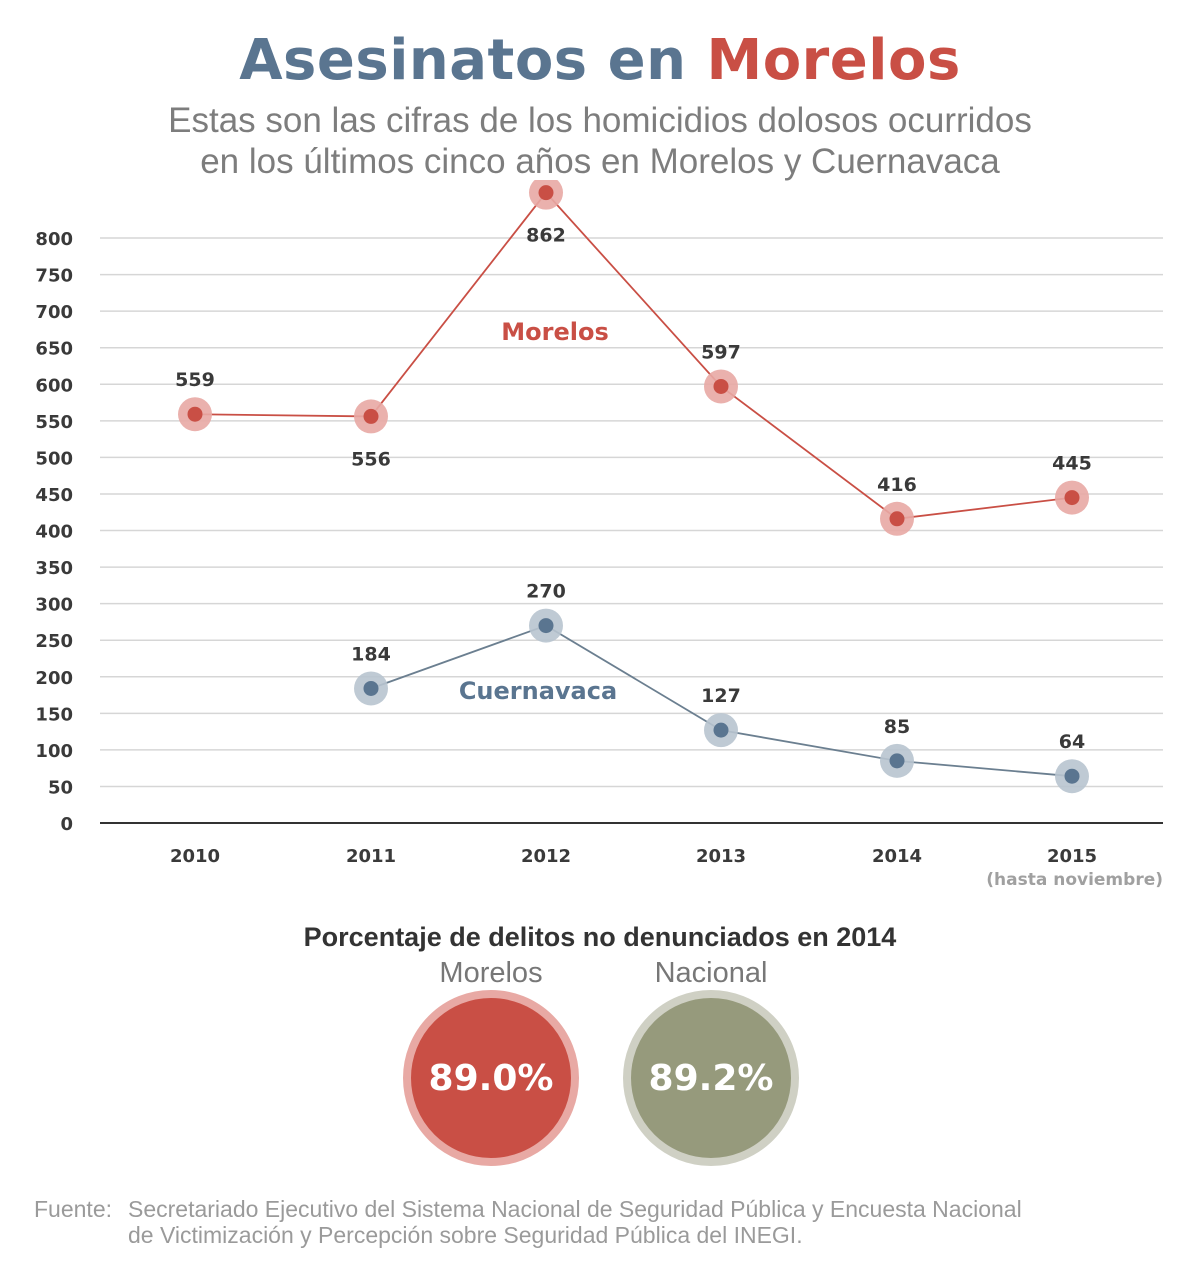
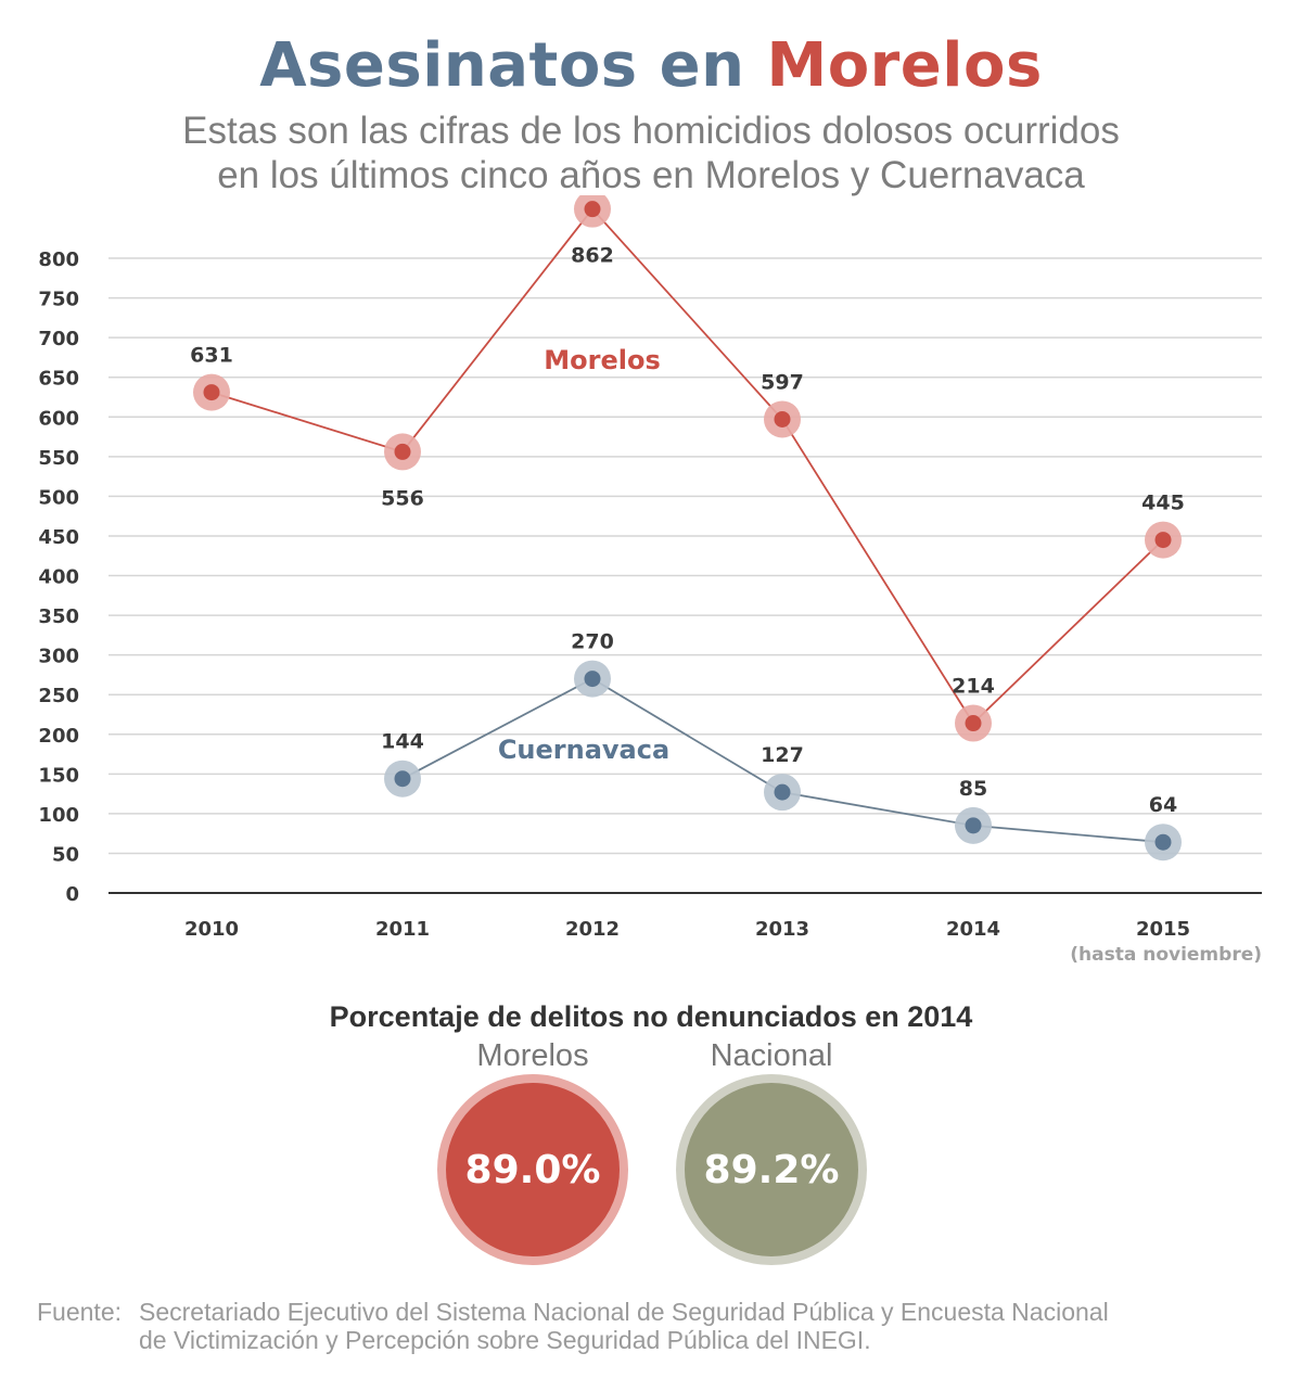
Morelos/2010: 559 -> 631
Cuernavaca/2011: 184 -> 144
Morelos/2014: 416 -> 214
